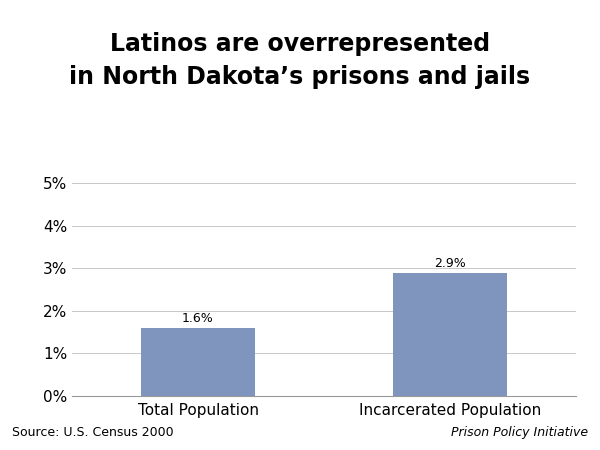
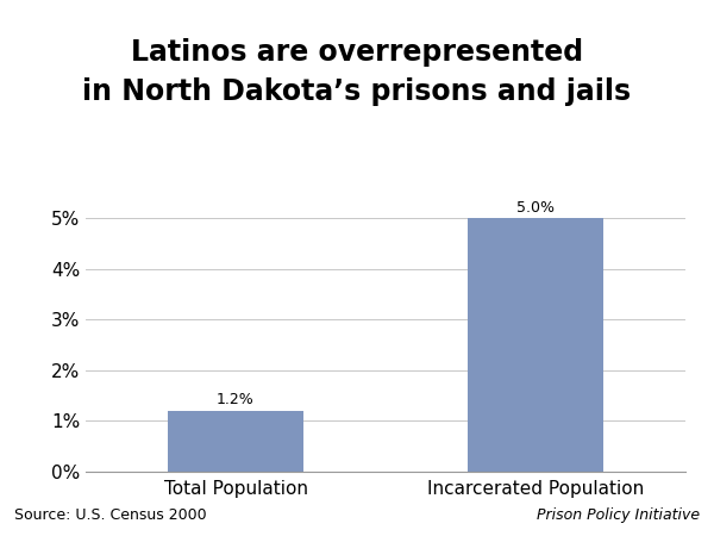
Total Population: 1.6% -> 1.2%
Incarcerated Population: 2.9% -> 5.0%
